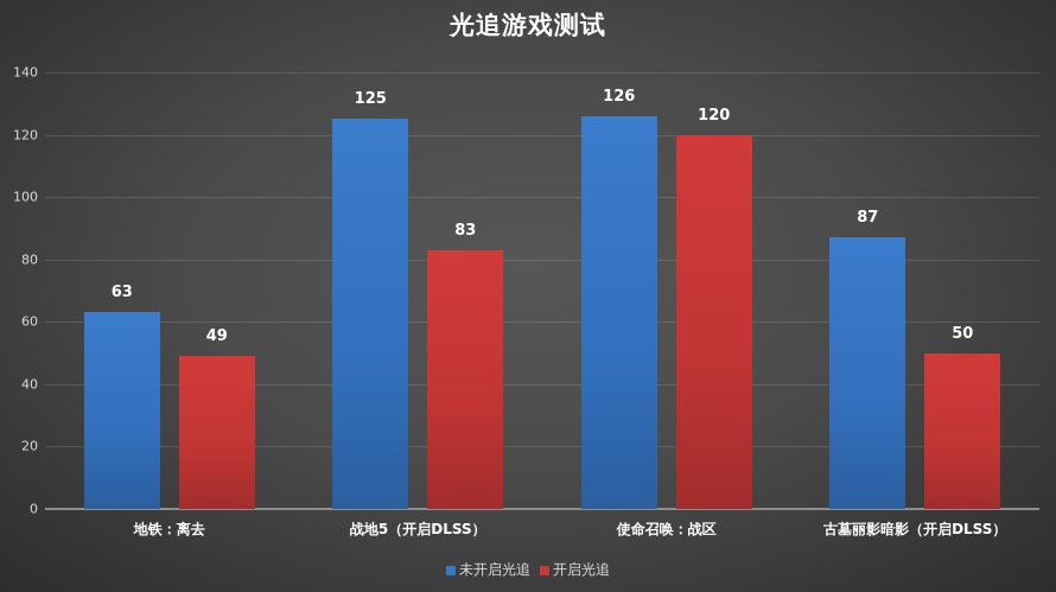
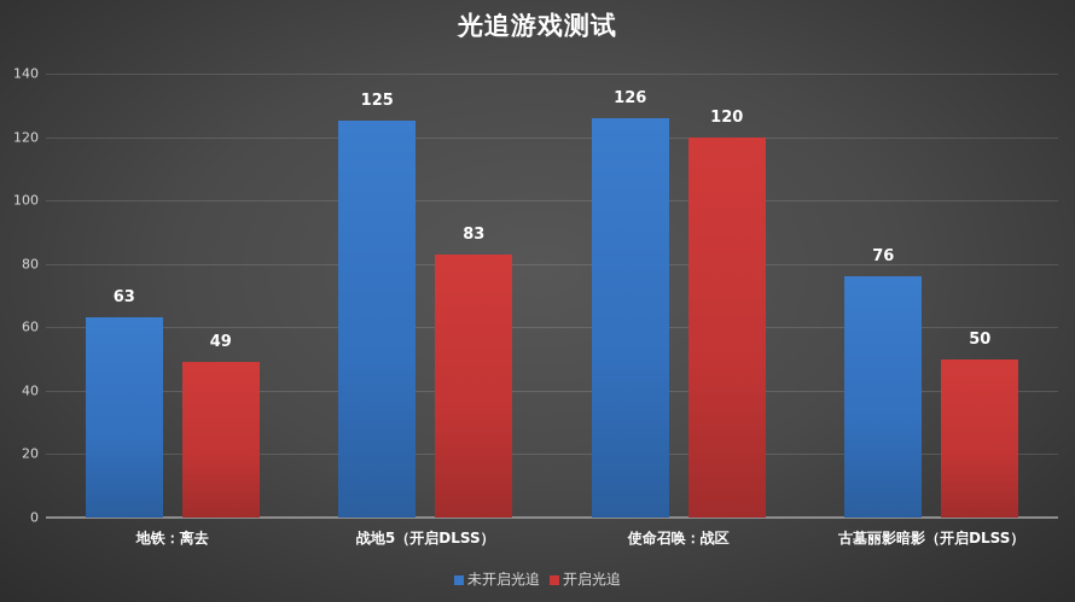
未开启光追/古墓丽影暗影（开启DLSS）: 87 -> 76
